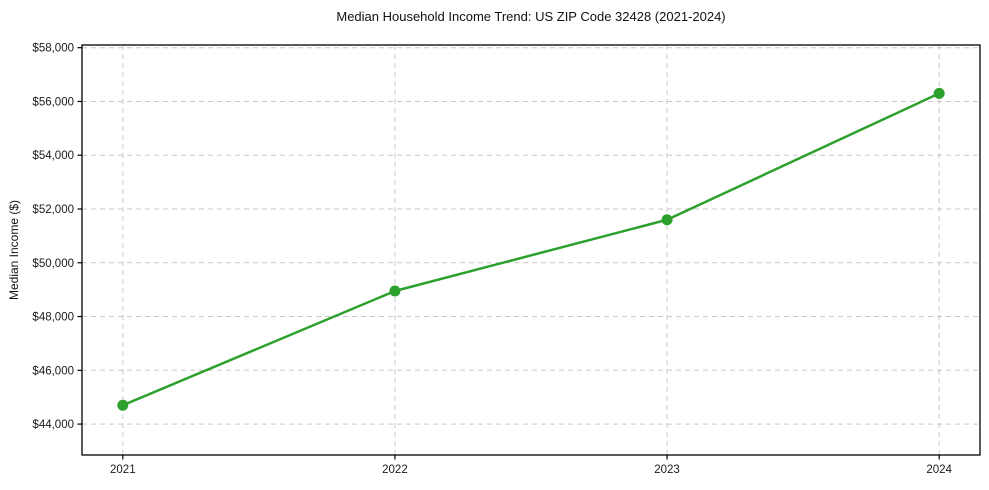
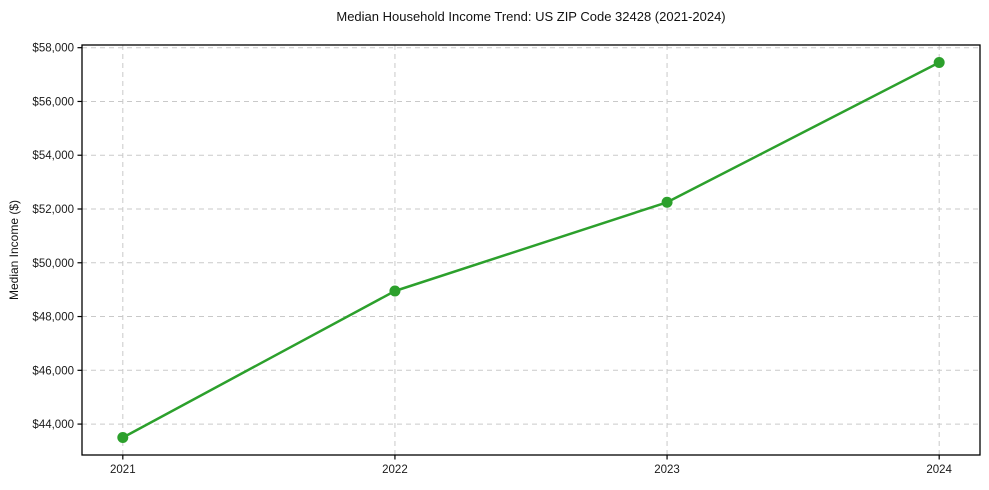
2021: $44700 -> $43500
2023: $51600 -> $52200
2024: $56300 -> $57400
